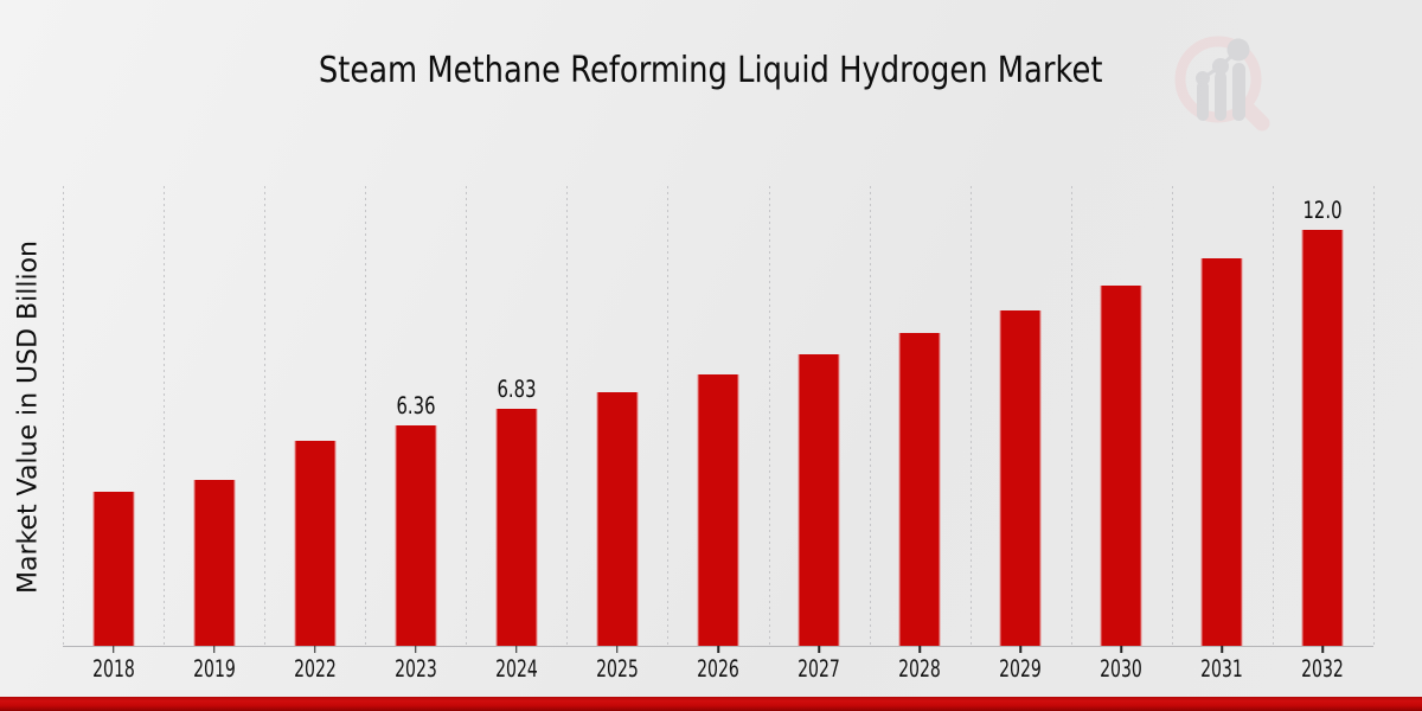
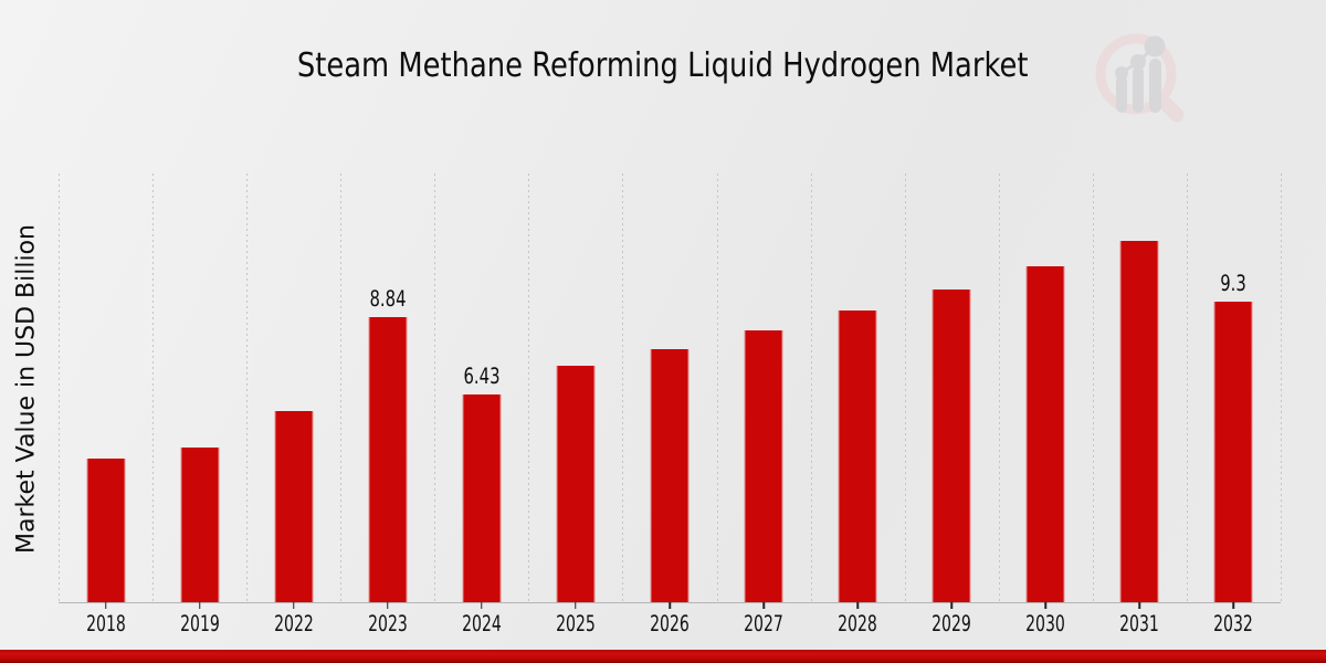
2023: 6.36 -> 8.84
2024: 6.83 -> 6.43
2032: 12.0 -> 9.3
